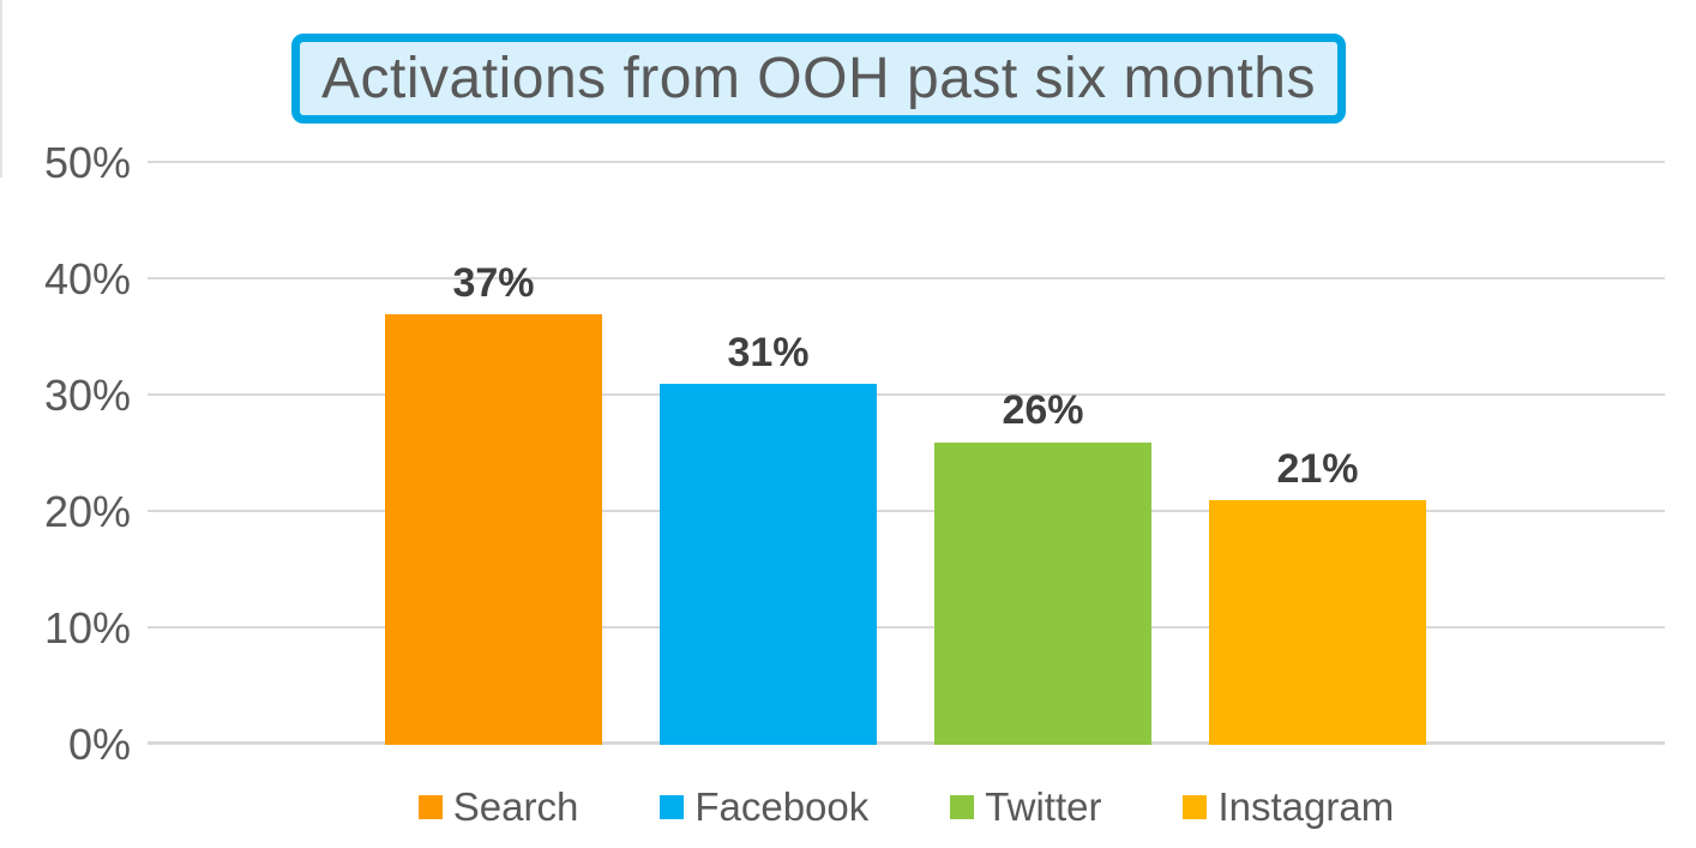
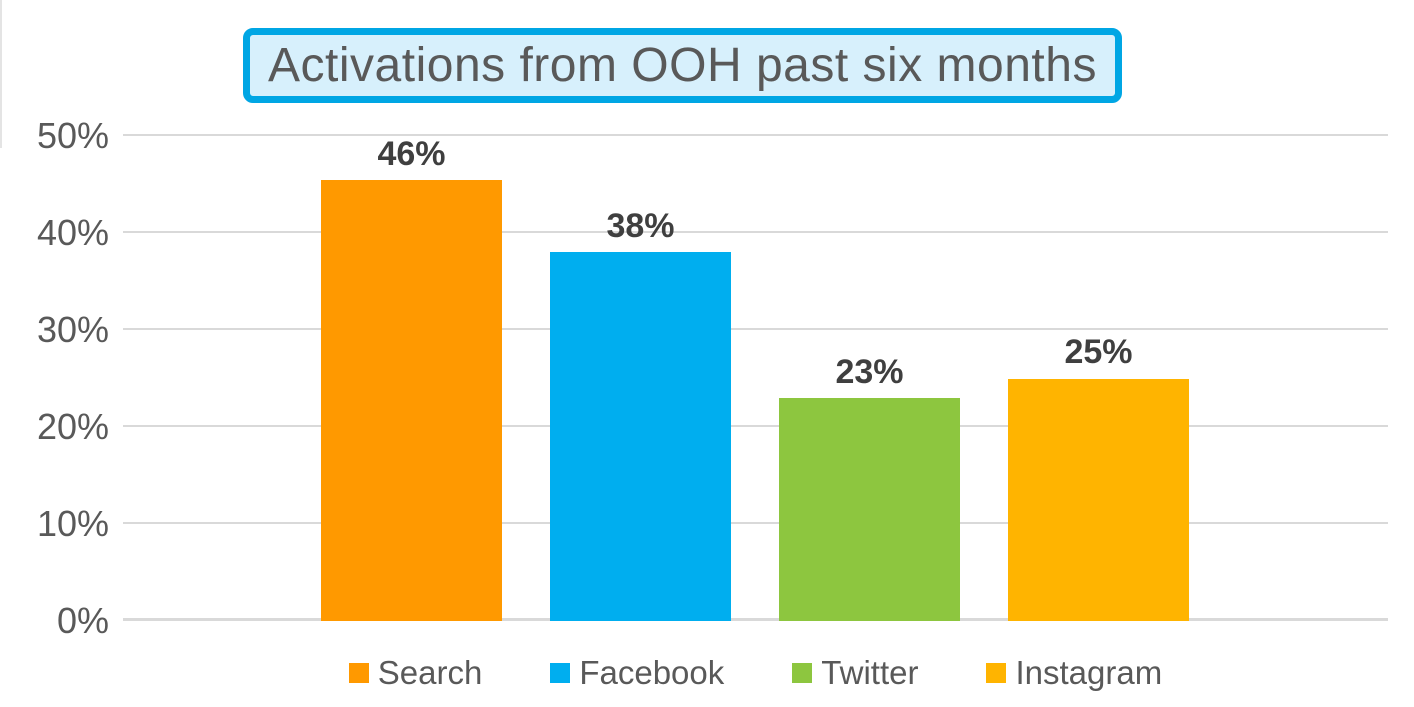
Search: 37% -> 46%
Facebook: 31% -> 38%
Twitter: 26% -> 23%
Instagram: 21% -> 25%
